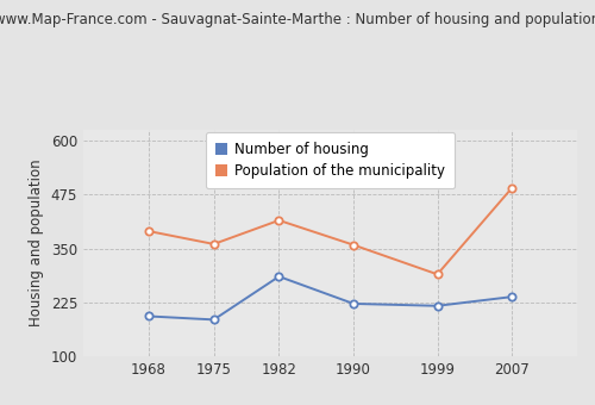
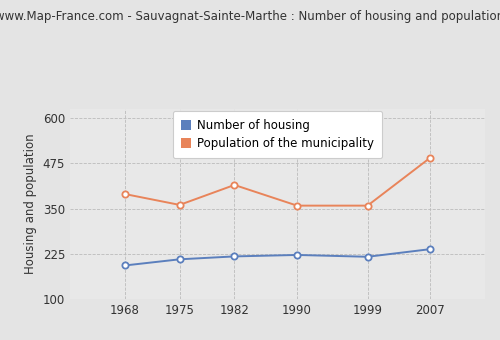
Number of housing/1975: 185 -> 210
Number of housing/1982: 285 -> 218
Population of the municipality/1999: 290 -> 358
